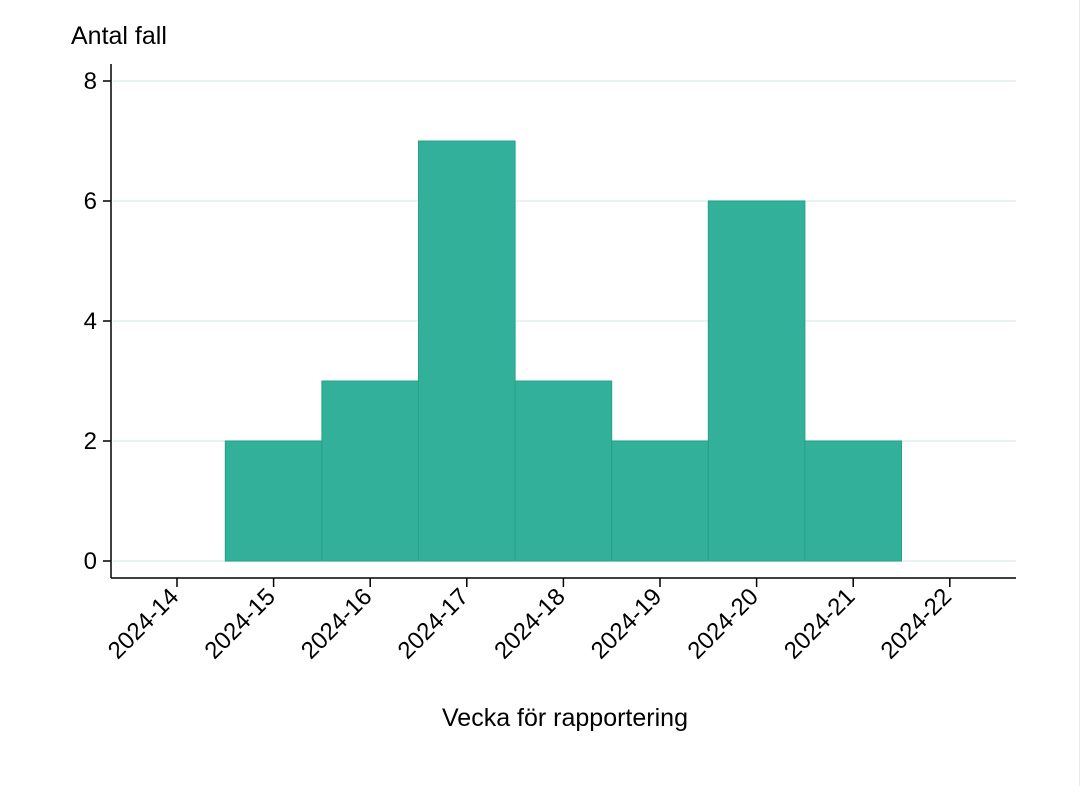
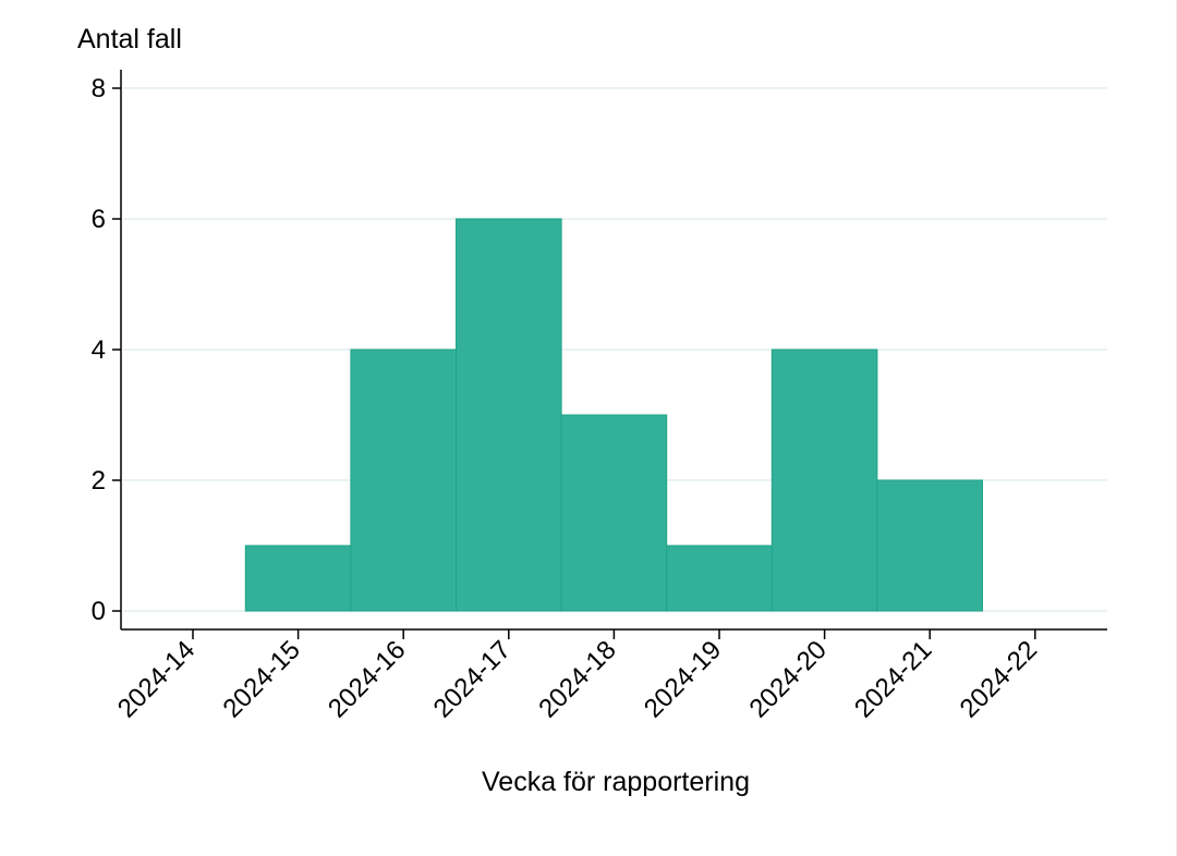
2024-15: 2 -> 1
2024-16: 3 -> 4
2024-17: 7 -> 6
2024-19: 2 -> 1
2024-20: 6 -> 4
